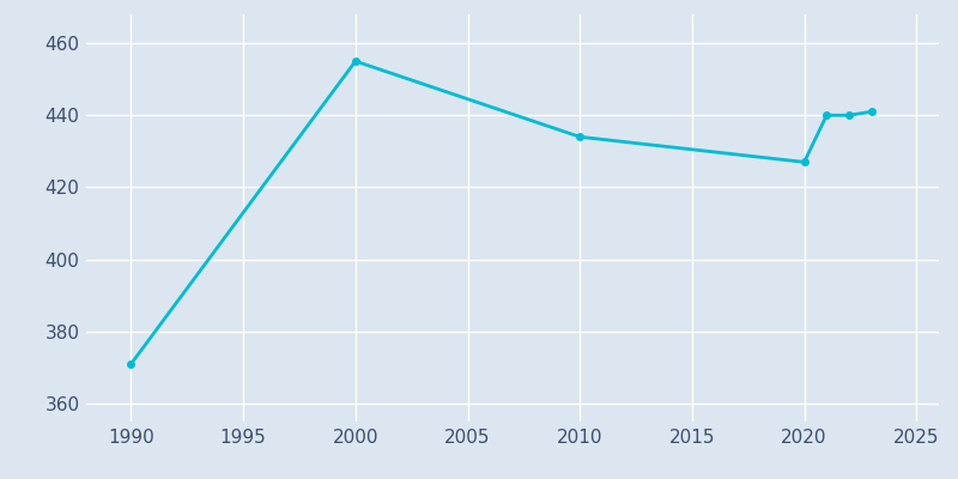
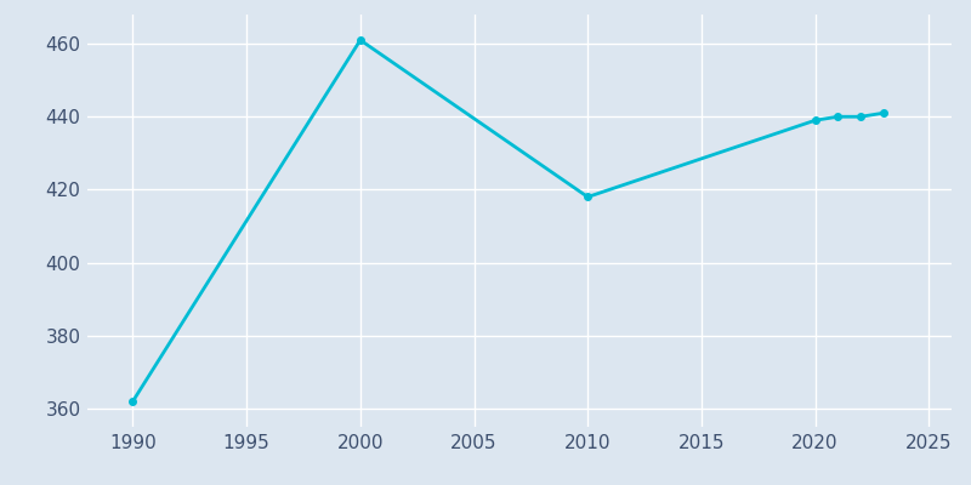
1990: 371 -> 362
2000: 455 -> 461
2010: 434 -> 418
2020: 427 -> 439
